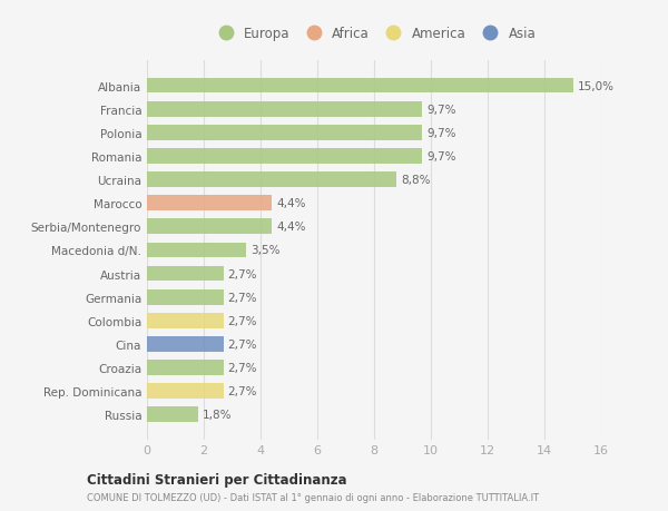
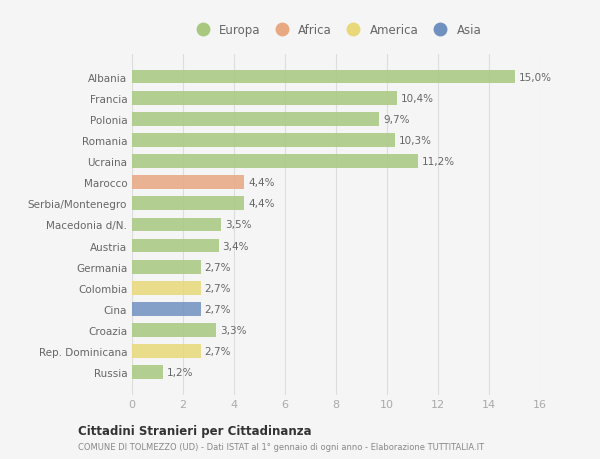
Francia: 9,7% -> 10,4%
Romania: 9,7% -> 10,3%
Ucraina: 8,8% -> 11,2%
Austria: 2,7% -> 3,4%
Croazia: 2,7% -> 3,3%
Russia: 1,8% -> 1,2%
